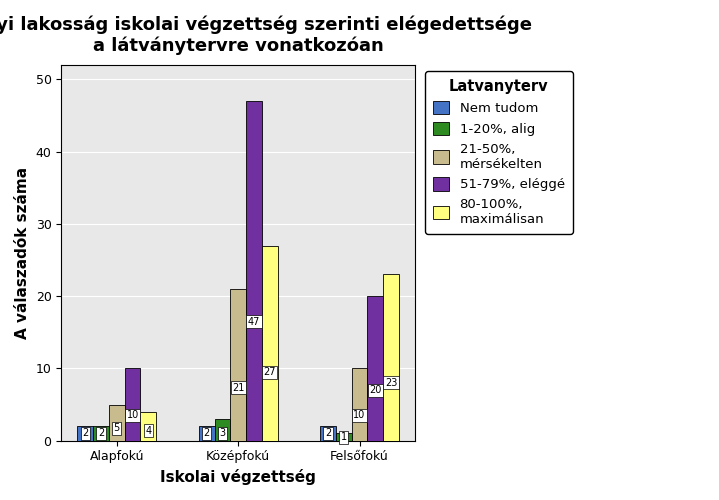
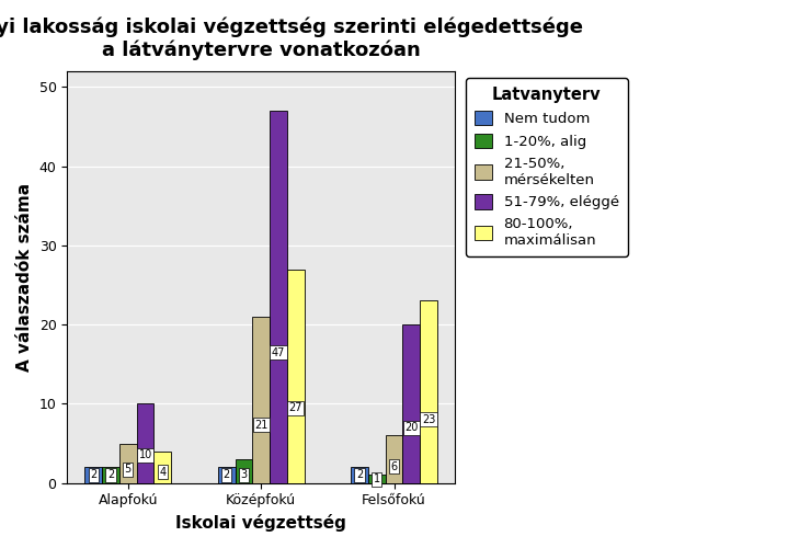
21-50%, mérsékelten/Felsőfokú: 10 -> 6
